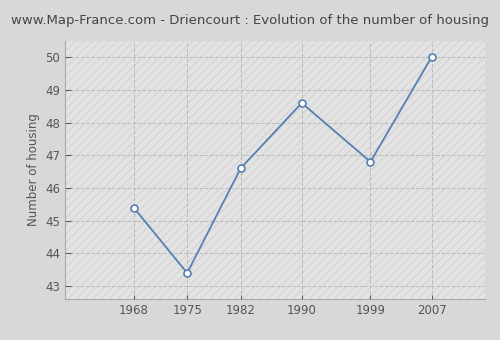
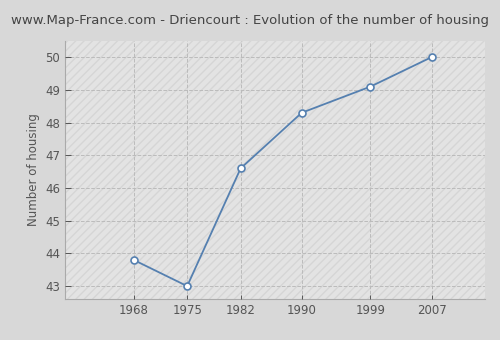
1968: 45.4 -> 43.8
1975: 43.4 -> 43.0
1990: 48.6 -> 48.3
1999: 46.8 -> 49.1
